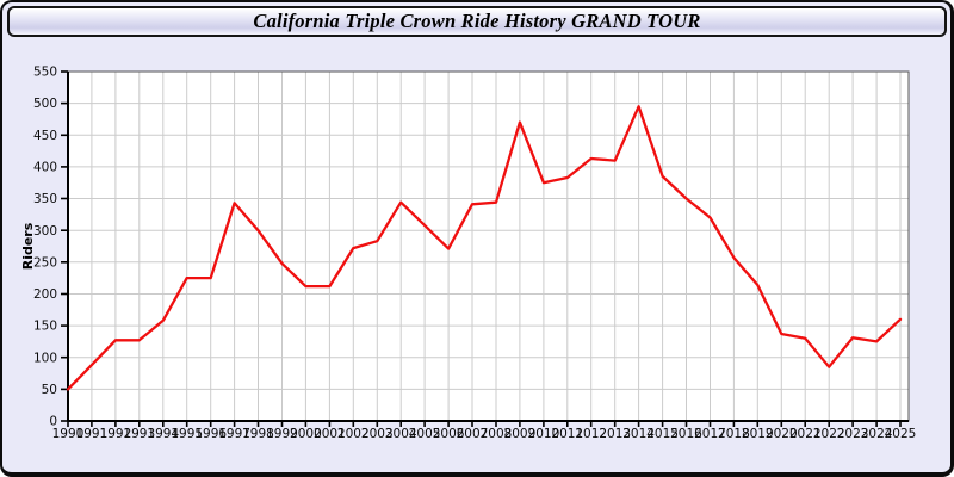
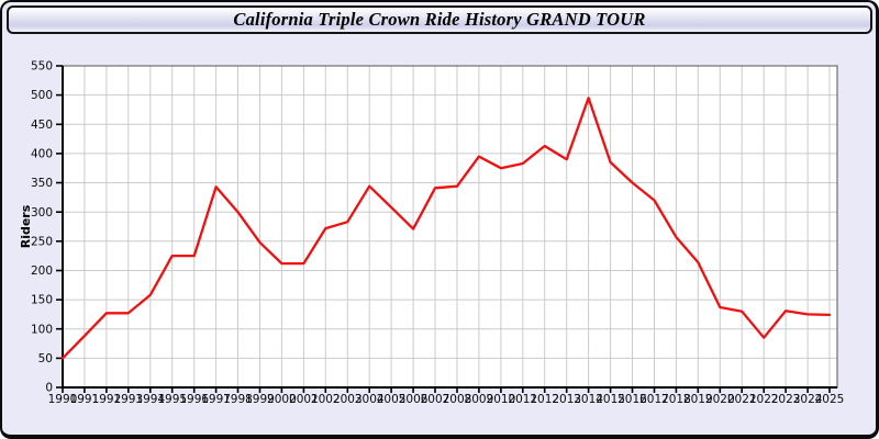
2009: 470 -> 400
2013: 410 -> 390
2025: 160 -> 120
